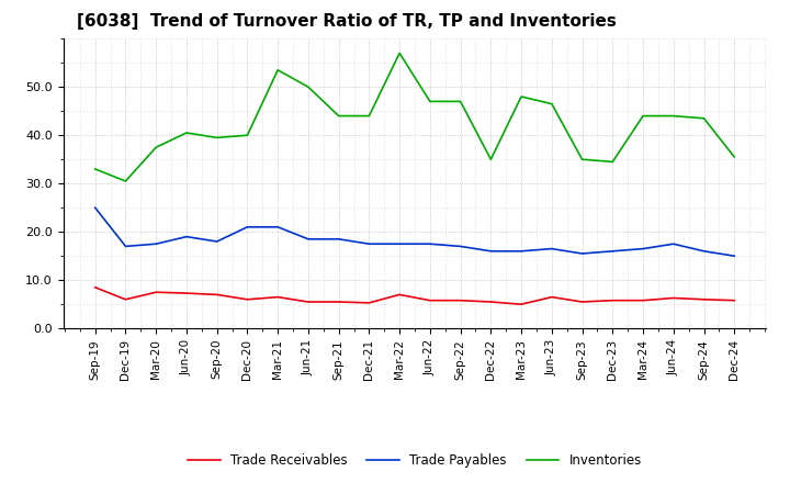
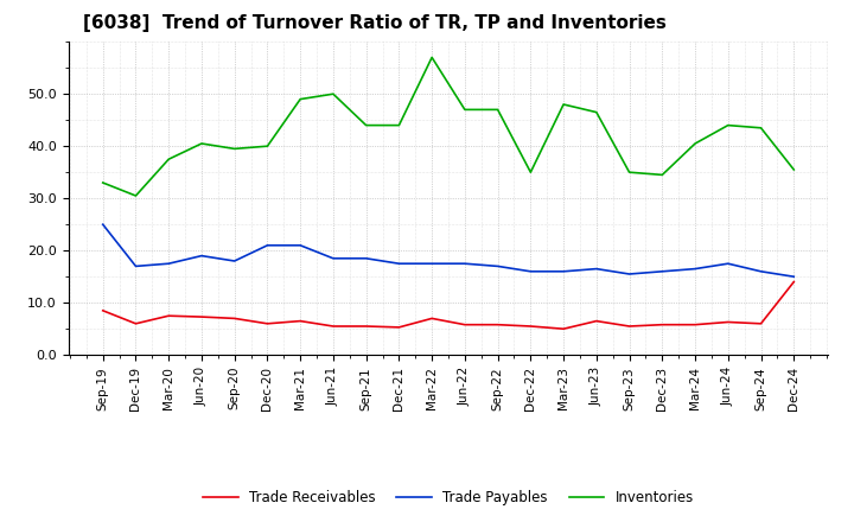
Inventories/Mar-21: 53.5 -> 49.0
Inventories/Mar-24: 44.0 -> 40.5
Trade Receivables/Dec-24: 5.8 -> 14.0
